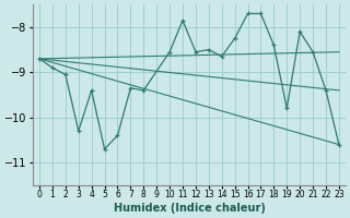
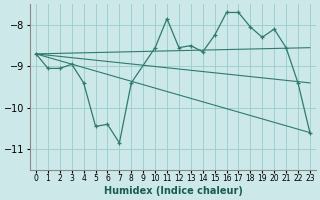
1: -8.90 -> -9.05
3: -10.30 -> -8.95
5: -10.70 -> -10.45
7: -9.35 -> -10.85
18: -8.40 -> -8.05
19: -9.80 -> -8.30
